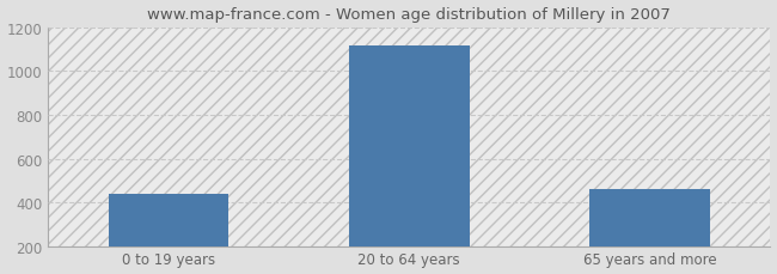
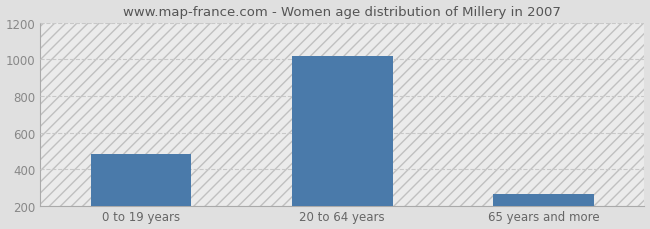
0 to 19 years: 440 -> 480
20 to 64 years: 1120 -> 1020
65 years and more: 460 -> 260
